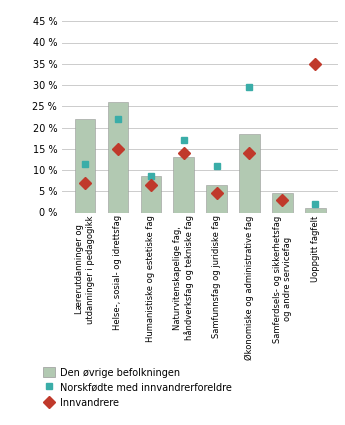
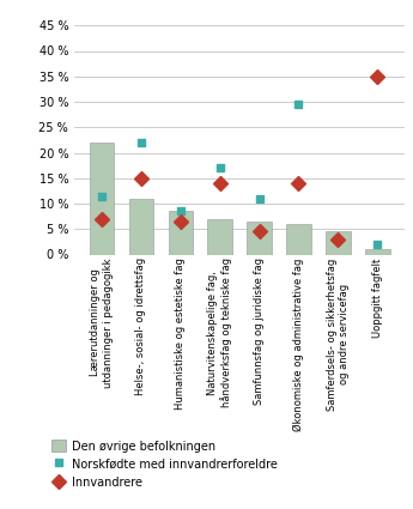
Helse-, sosial- og idrettsfag: 26.0 % -> 11.0 %
Naturvitenskapelige fag, håndverksfag og tekniske fag: 13.0 % -> 7.0 %
Økonomiske og administrative fag: 18.5 % -> 6.0 %
